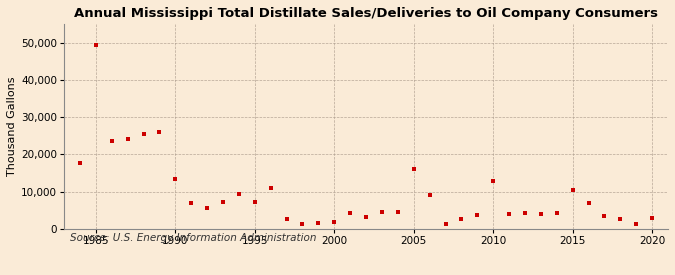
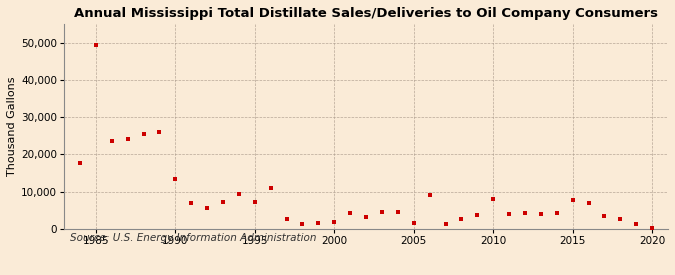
2005: 16,000 -> 1,700
2010: 13,000 -> 8,000
2015: 10,500 -> 7,800
2020: 3,000 -> 200
